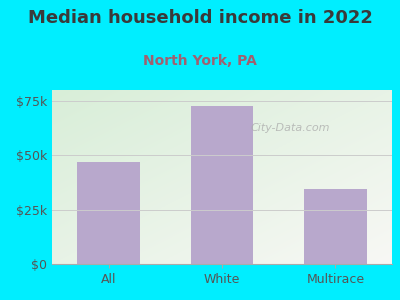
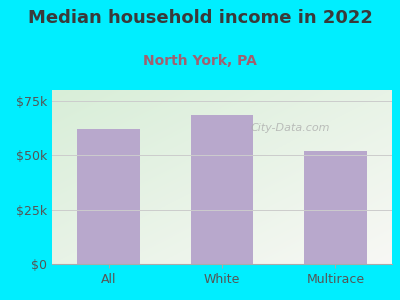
All: $47.0k -> $62.0k
White: $72.5k -> $68.5k
Multirace: $34.5k -> $52.0k
